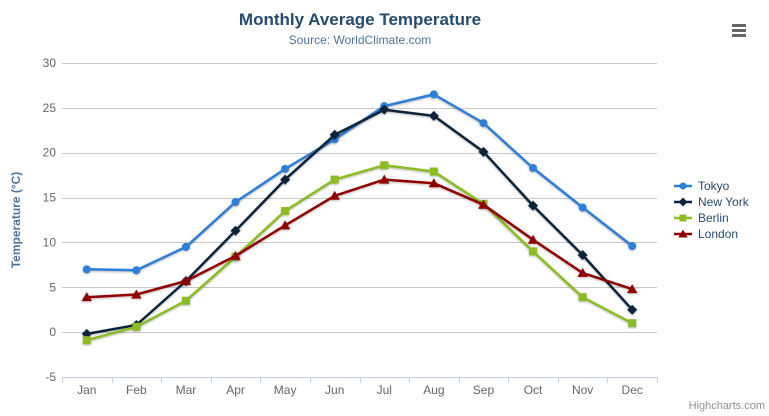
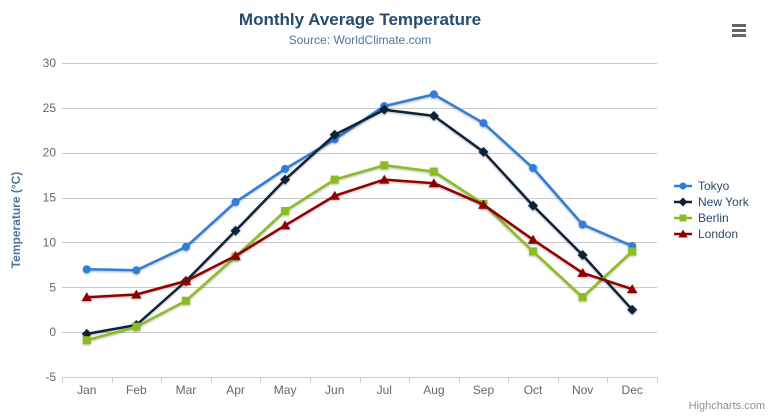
Tokyo/Nov: 14 -> 12
Berlin/Dec: 1 -> 9
